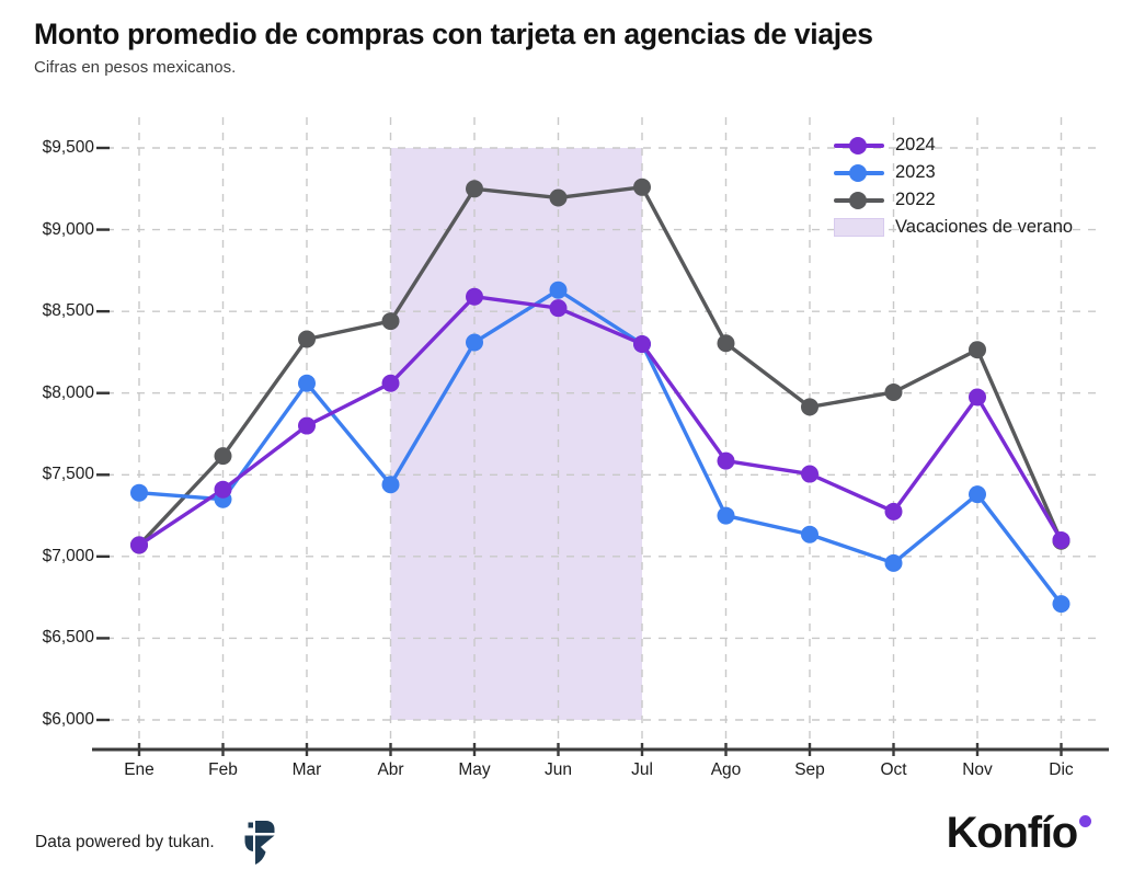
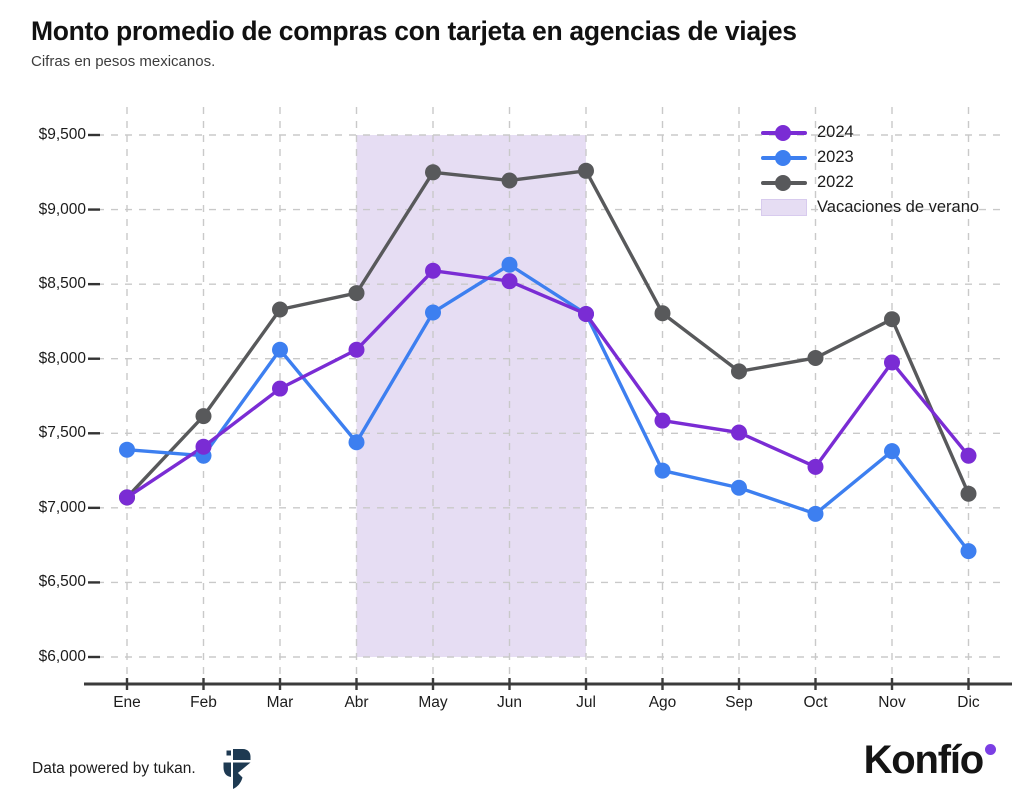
2024/Dic: $7100 -> $7350
